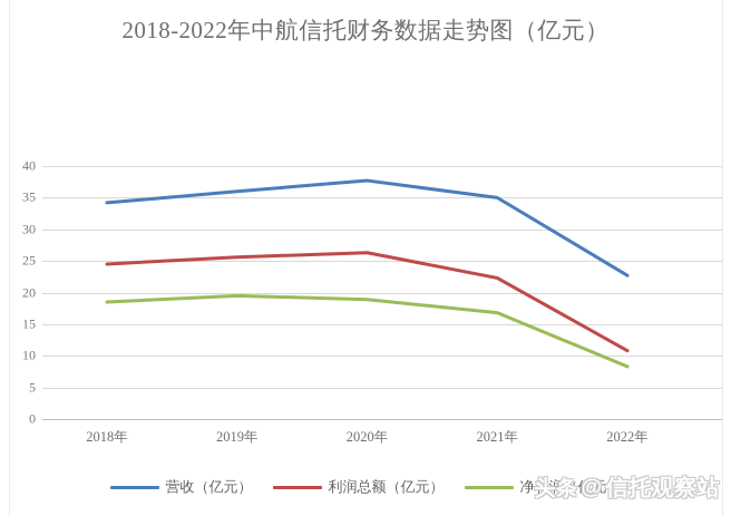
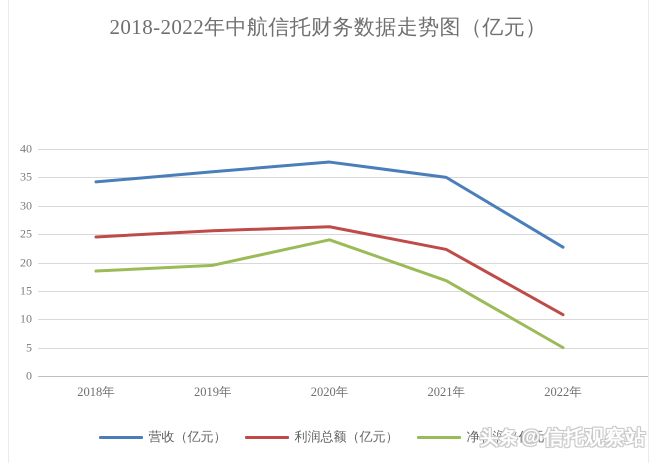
净利润（亿元）/2020年: 19 -> 24
净利润（亿元）/2022年: 8 -> 5
